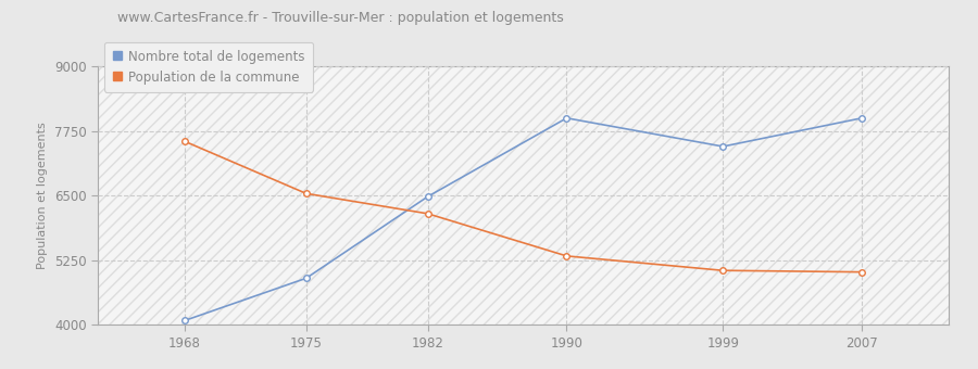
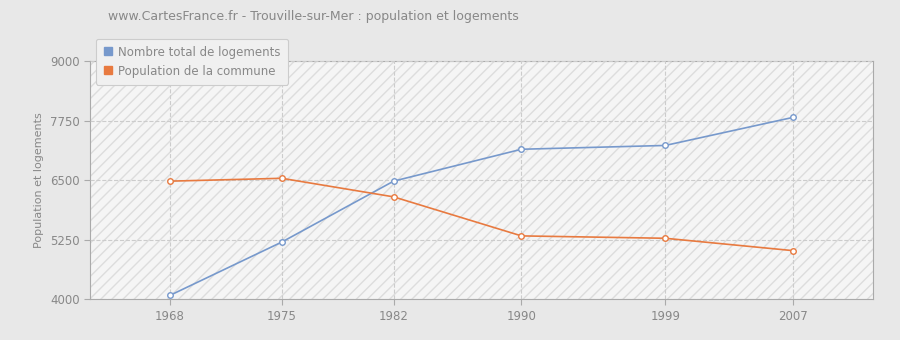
Population de la commune/1968: 7550 -> 6480
Nombre total de logements/1975: 4900 -> 5200
Nombre total de logements/1990: 8000 -> 7150
Nombre total de logements/1999: 7450 -> 7230
Population de la commune/1999: 5050 -> 5280
Nombre total de logements/2007: 8000 -> 7820
